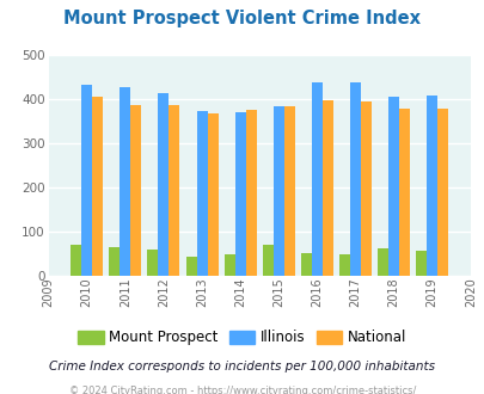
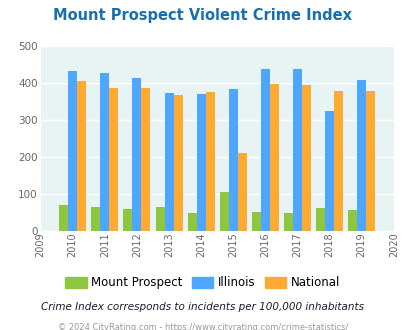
Mount Prospect/2013: 42 -> 65
Mount Prospect/2015: 70 -> 105
National/2015: 384 -> 210
Illinois/2018: 405 -> 325
